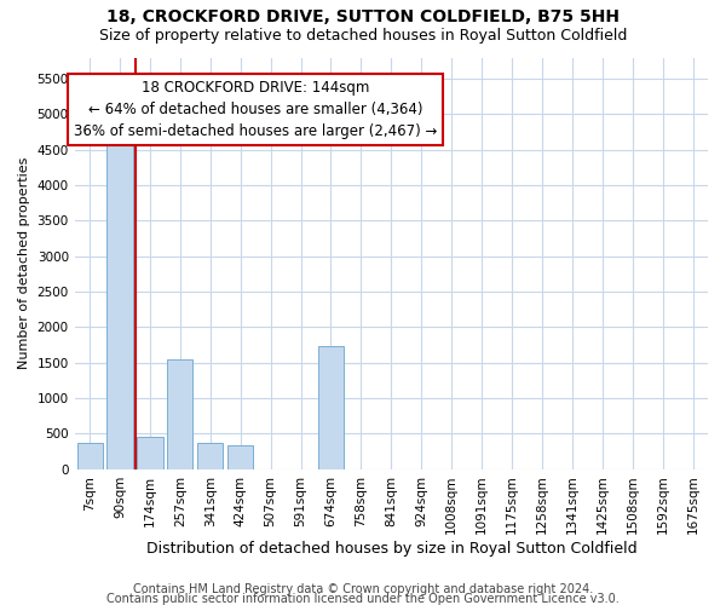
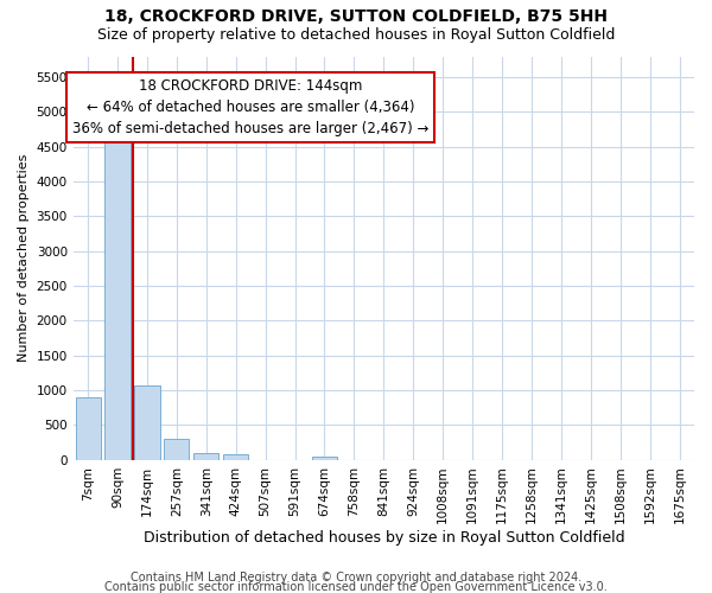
7sqm: 380 -> 900
174sqm: 460 -> 1080
257sqm: 1540 -> 300
341sqm: 380 -> 100
424sqm: 340 -> 80
674sqm: 1740 -> 60
